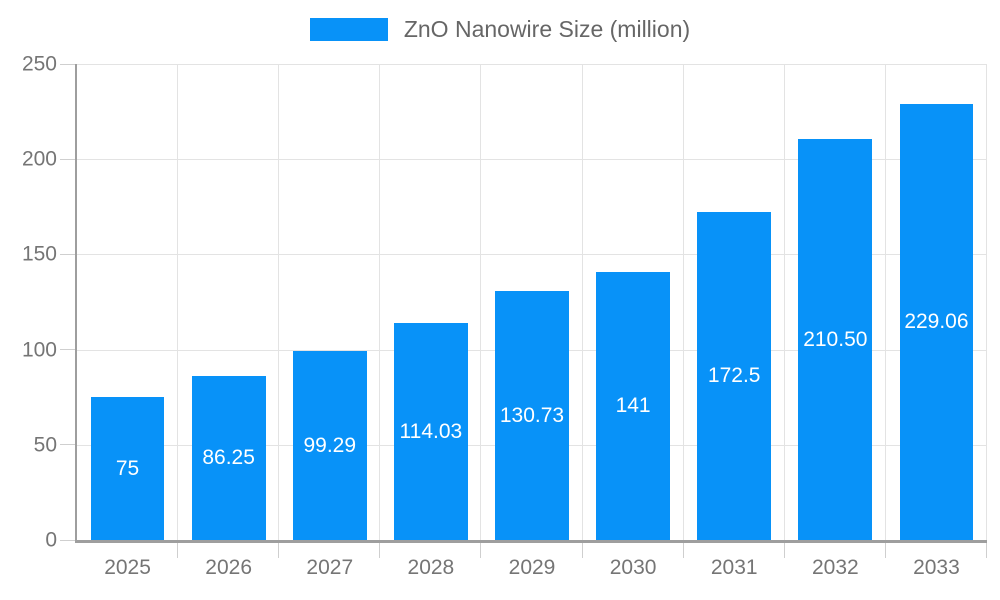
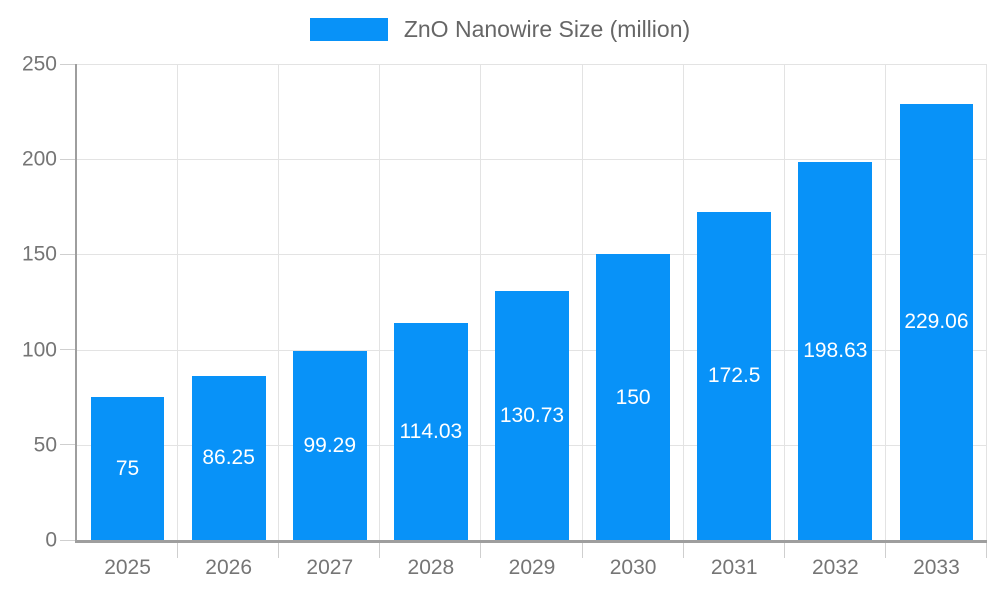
2030: 141 -> 150
2032: 210.50 -> 198.63
